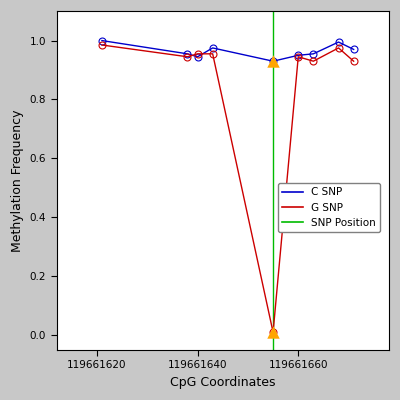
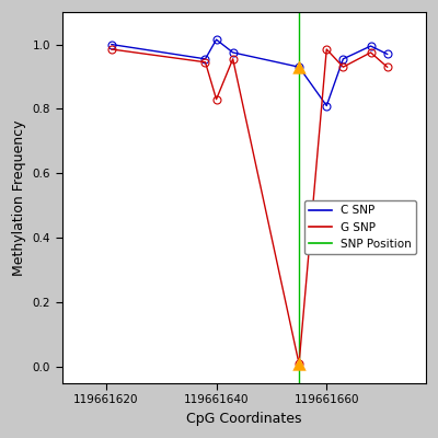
C SNP/119661640: 0.945 -> 1.015
G SNP/119661640: 0.955 -> 0.830
C SNP/119661660: 0.950 -> 0.810
G SNP/119661660: 0.945 -> 0.985
